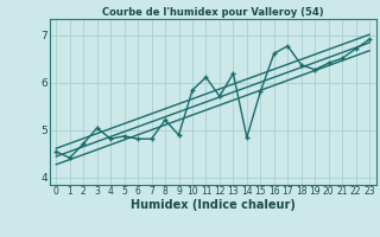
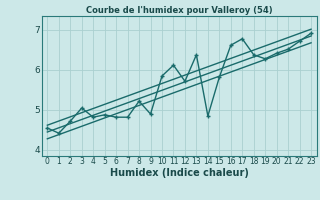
13: 6.20 -> 6.38
